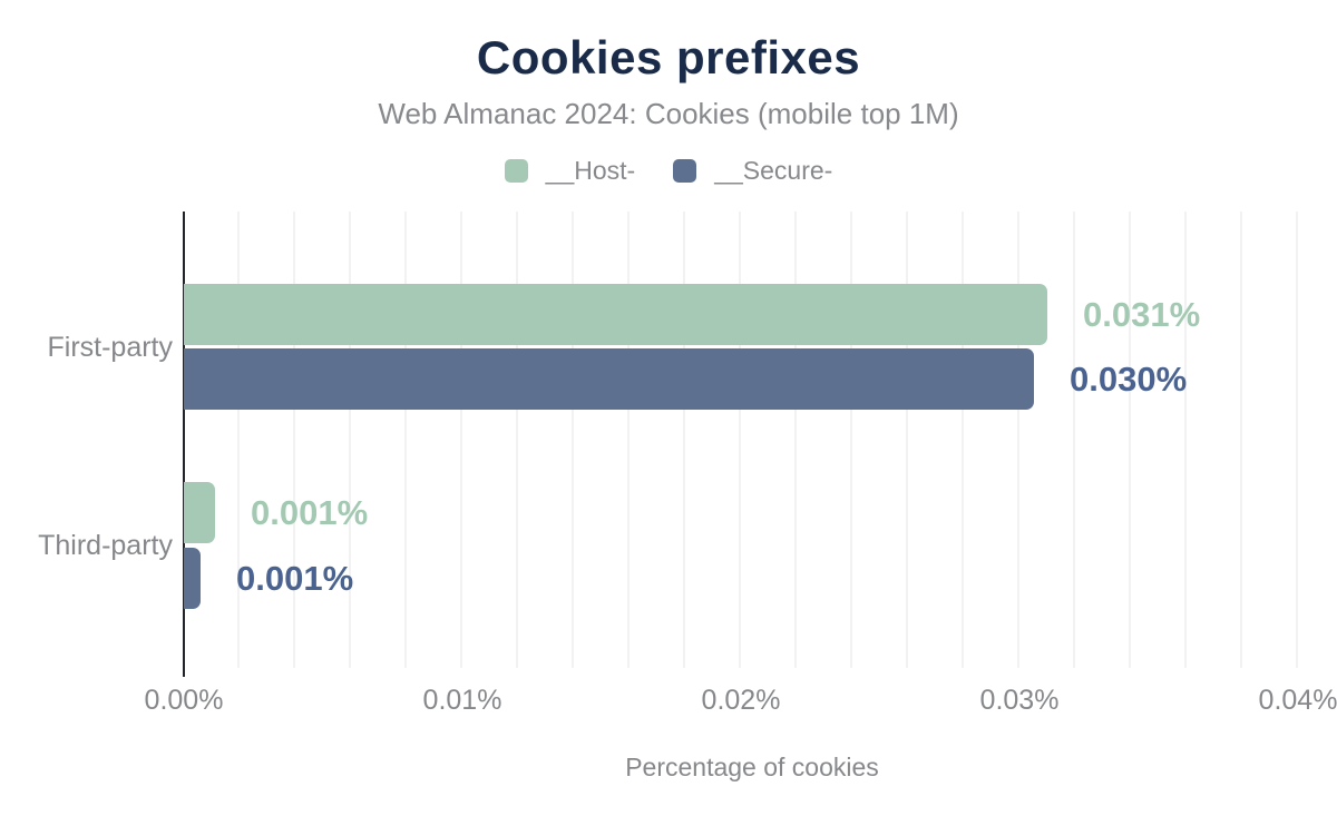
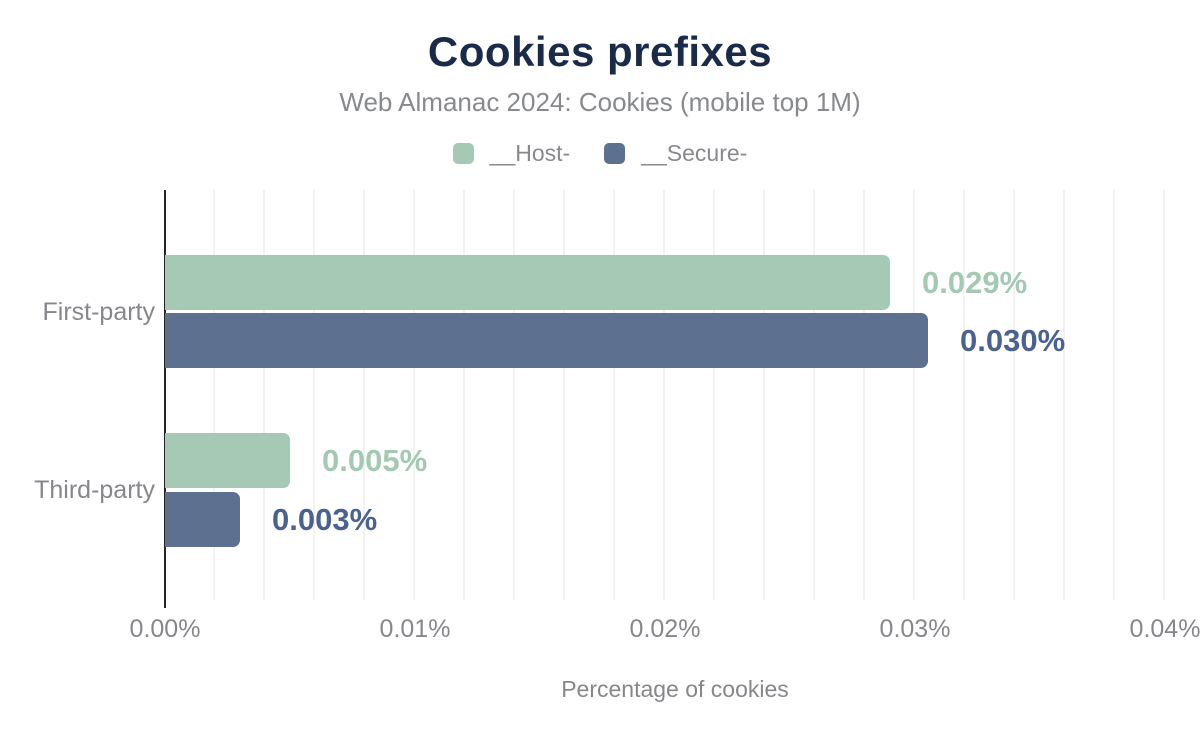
__Host-/First-party: 0.031% -> 0.029%
__Host-/Third-party: 0.001% -> 0.005%
__Secure-/Third-party: 0.001% -> 0.003%
